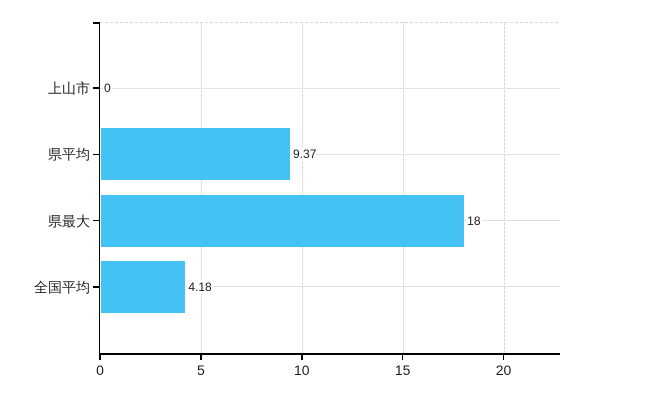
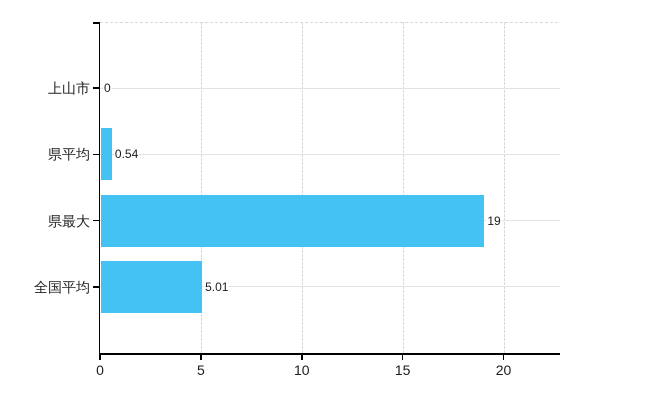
県平均: 9.37 -> 0.54
県最大: 18 -> 19
全国平均: 4.18 -> 5.01
